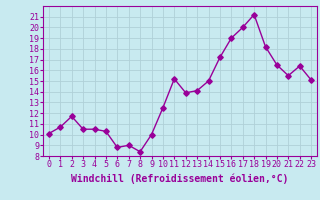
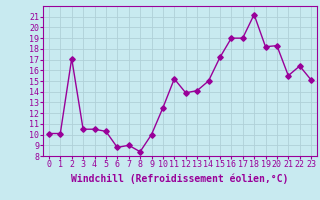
1: 10.7 -> 10.1
2: 11.7 -> 17.1
17: 20.0 -> 19.0
20: 16.5 -> 18.3
